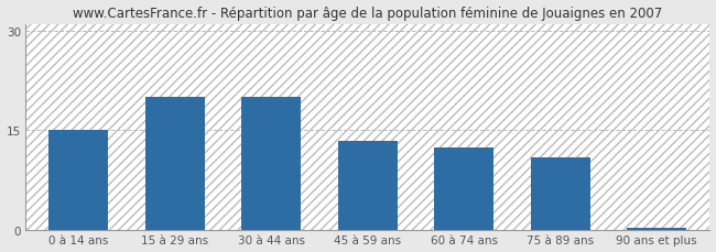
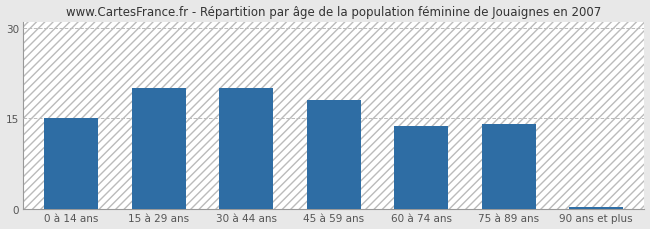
45 à 59 ans: 13.5 -> 18.0
60 à 74 ans: 12.5 -> 13.8
75 à 89 ans: 11.0 -> 14.0
